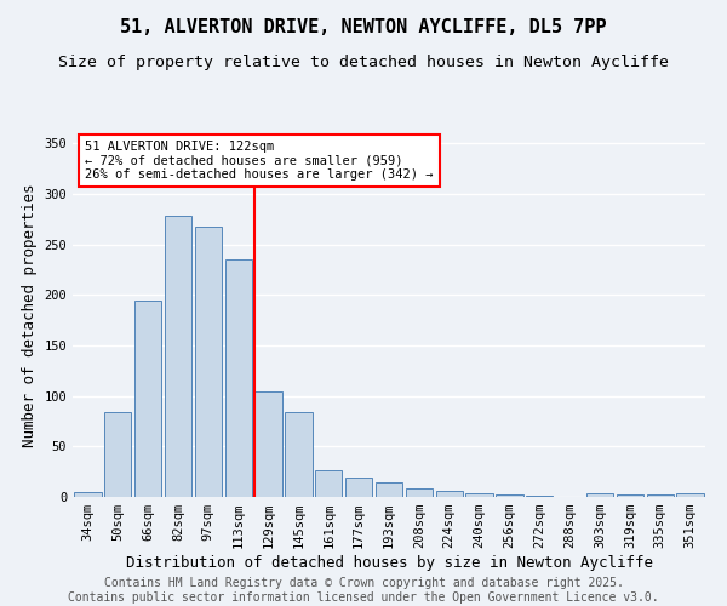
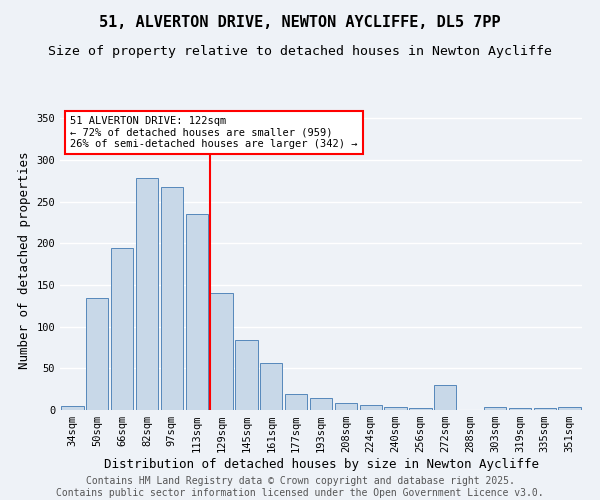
50sqm: 84 -> 134
129sqm: 104 -> 140
161sqm: 27 -> 56
272sqm: 1 -> 30
